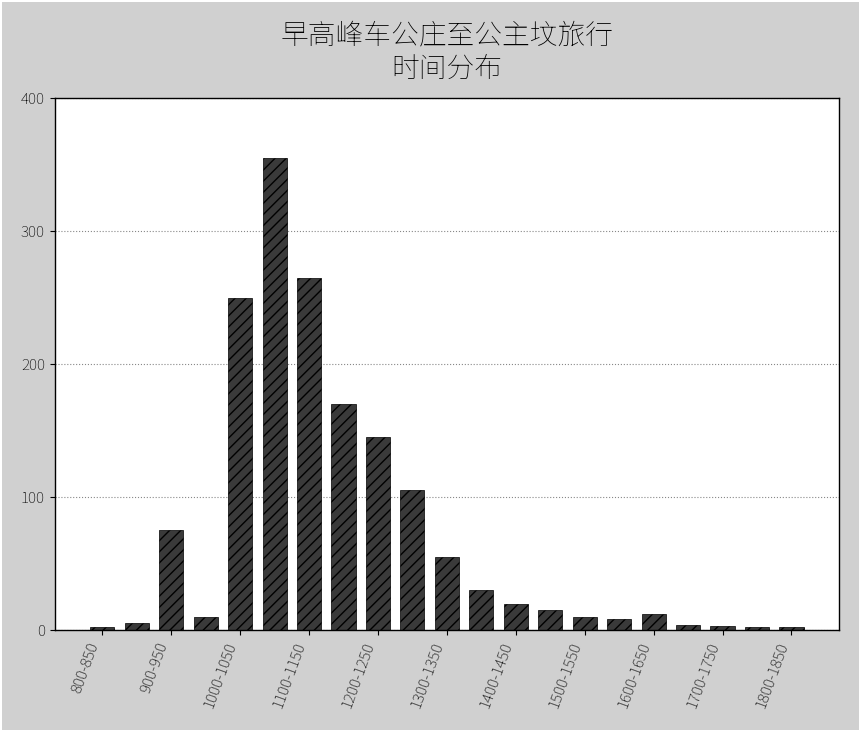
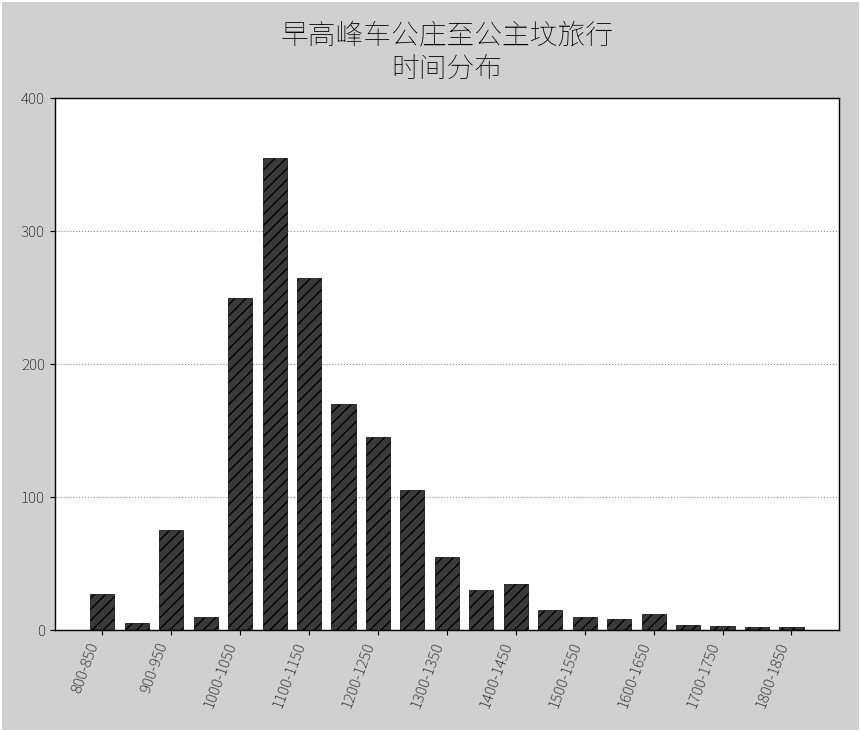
800-850: 2 -> 27
1400-1450: 20 -> 35
